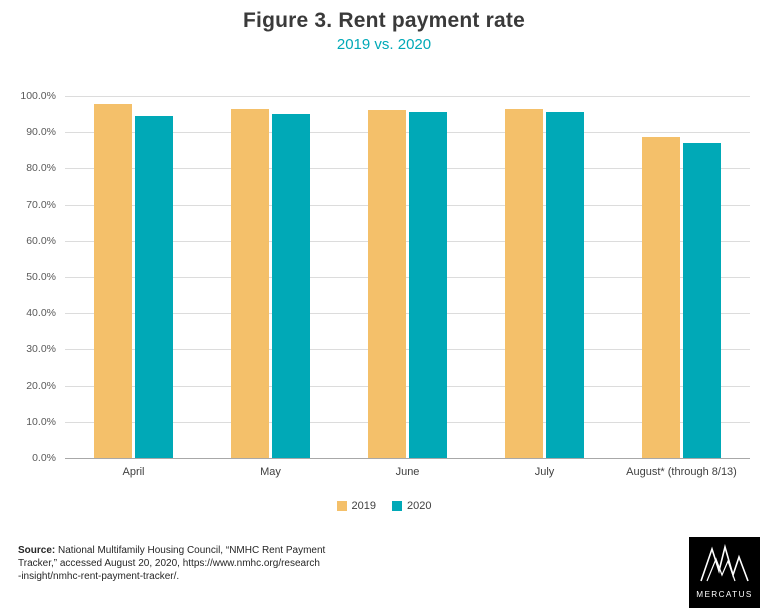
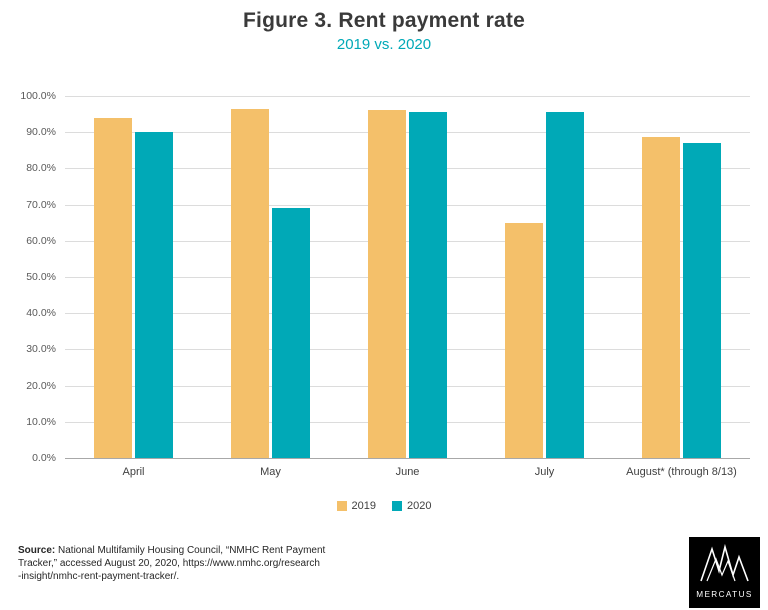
2019/April: 98% -> 94%
2020/April: 95% -> 90%
2020/May: 95% -> 69%
2019/July: 96% -> 65%
